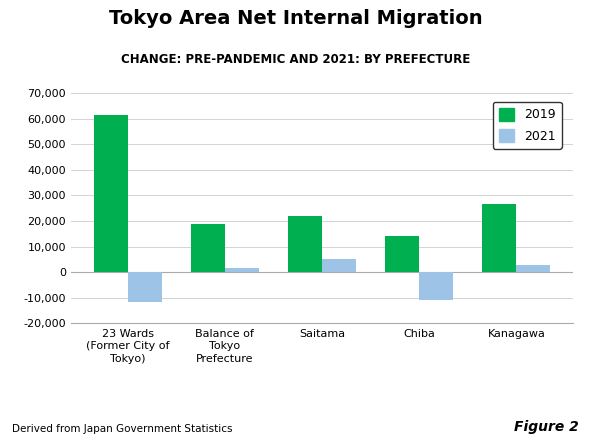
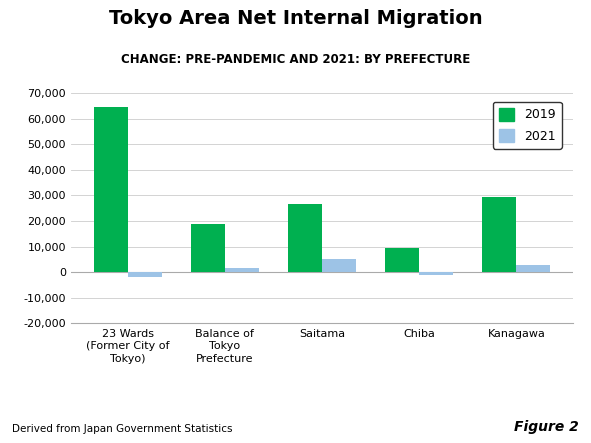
2019/23 Wards (Former City of Tokyo): 61,500 -> 64,500
2021/23 Wards (Former City of Tokyo): -11,500 -> -2,000
2019/Saitama: 22,000 -> 26,500
2019/Chiba: 14,000 -> 9,500
2021/Chiba: -11,000 -> -1,000
2019/Kanagawa: 26,500 -> 29,500
